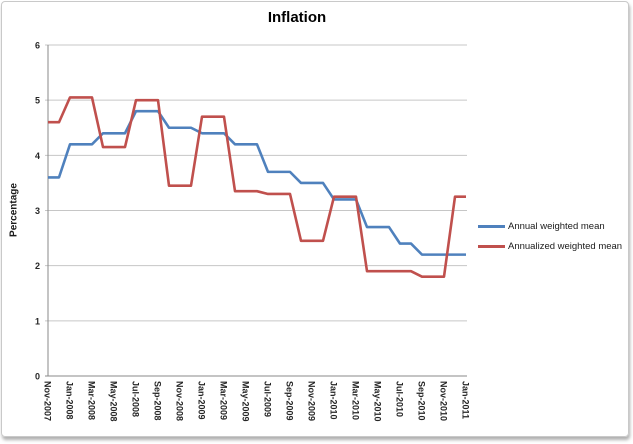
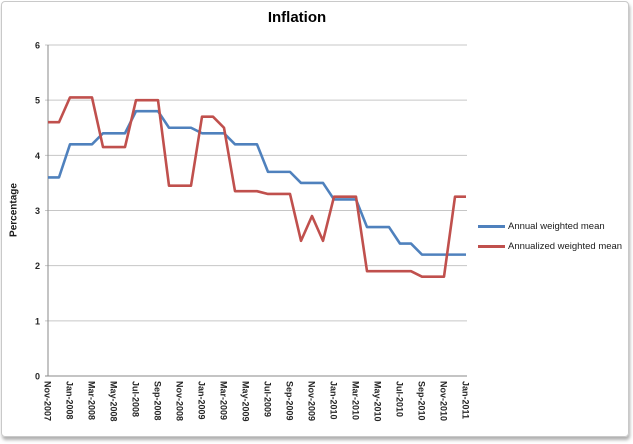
Annualized weighted mean/Mar-2009: 4.7 -> 4.5
Annualized weighted mean/Nov-2009: 2.5 -> 2.9
